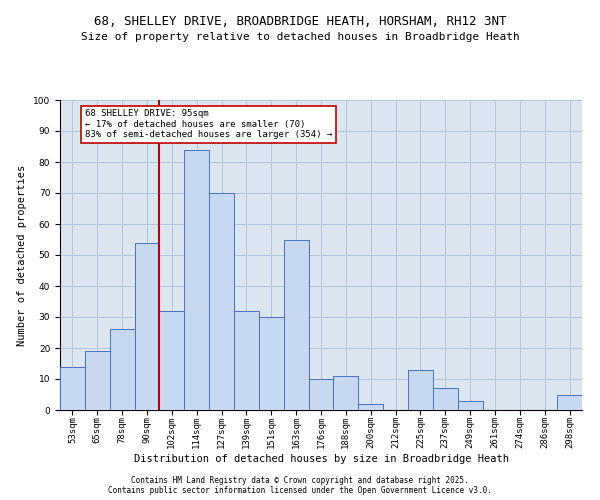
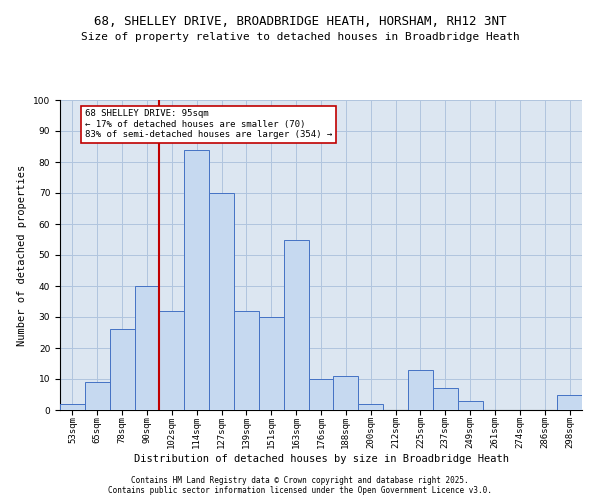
53sqm: 14 -> 2
65sqm: 19 -> 9
90sqm: 54 -> 40
